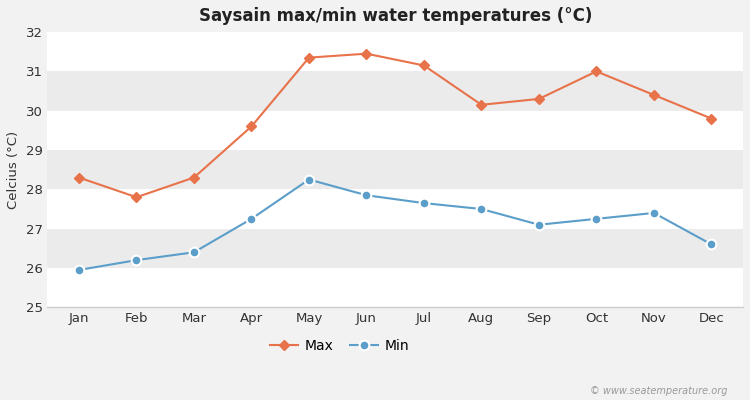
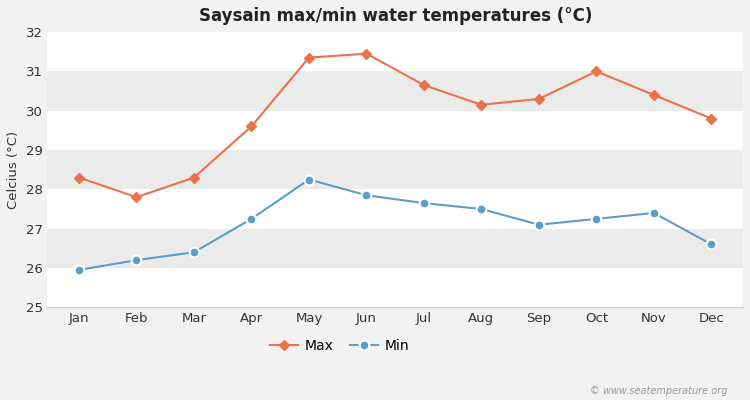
Max/Jul: 31.15 -> 30.65
